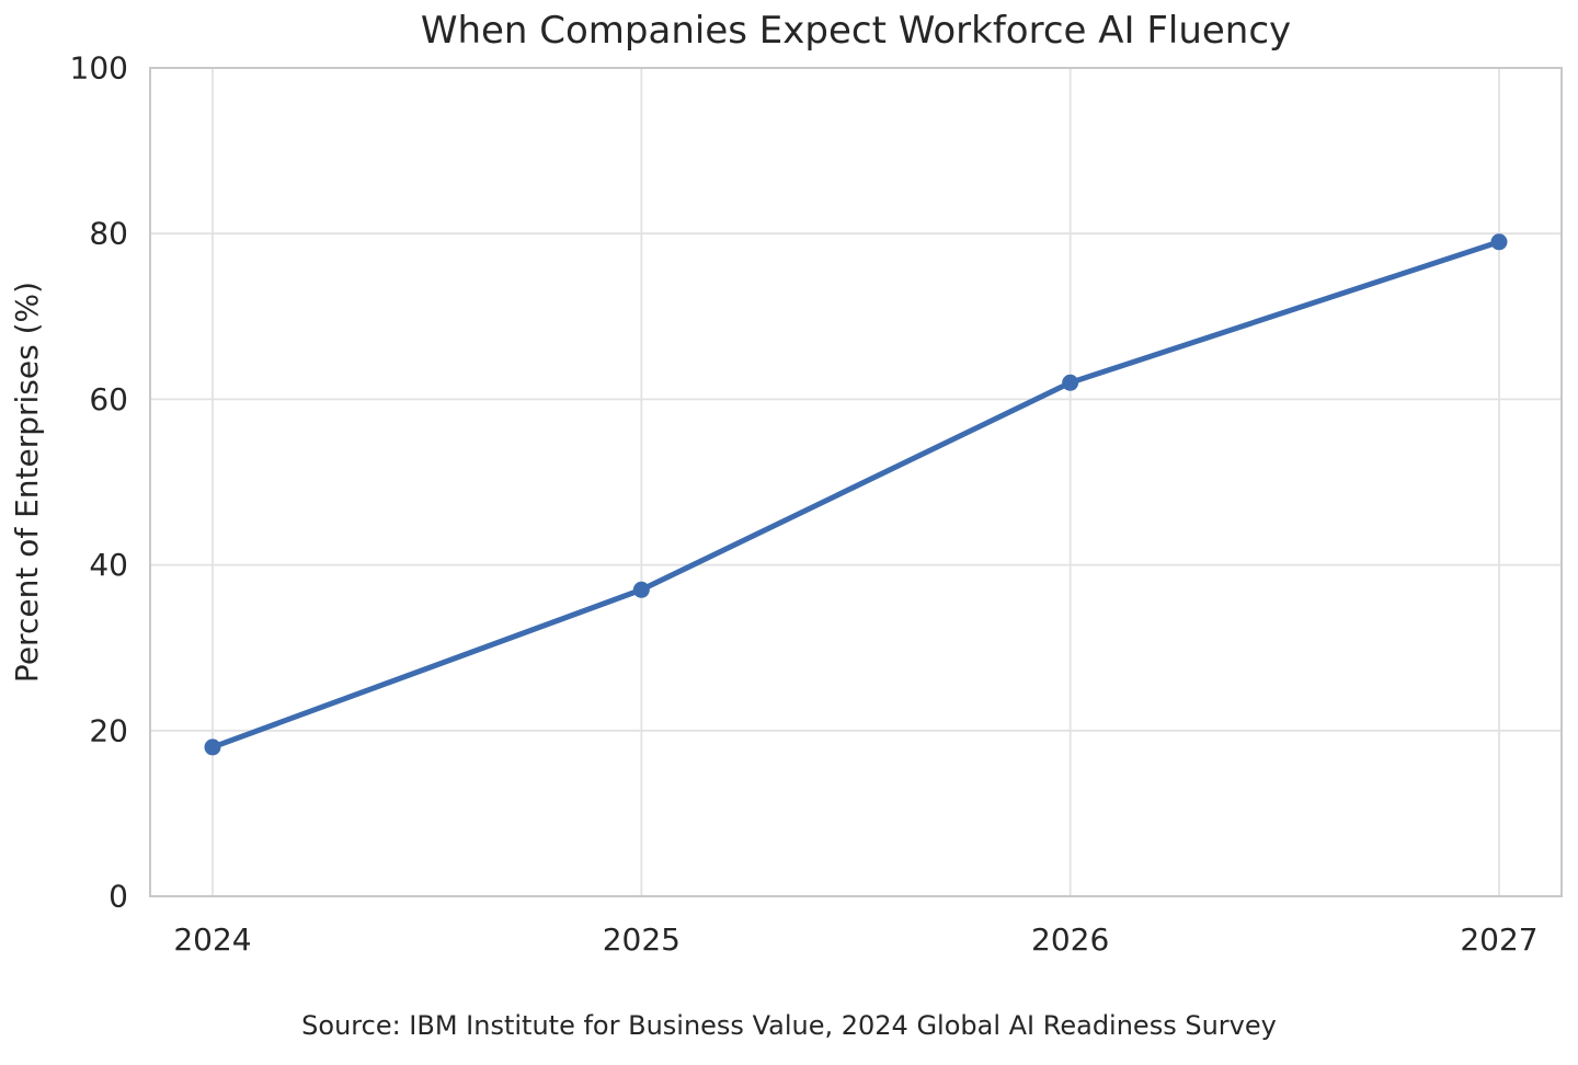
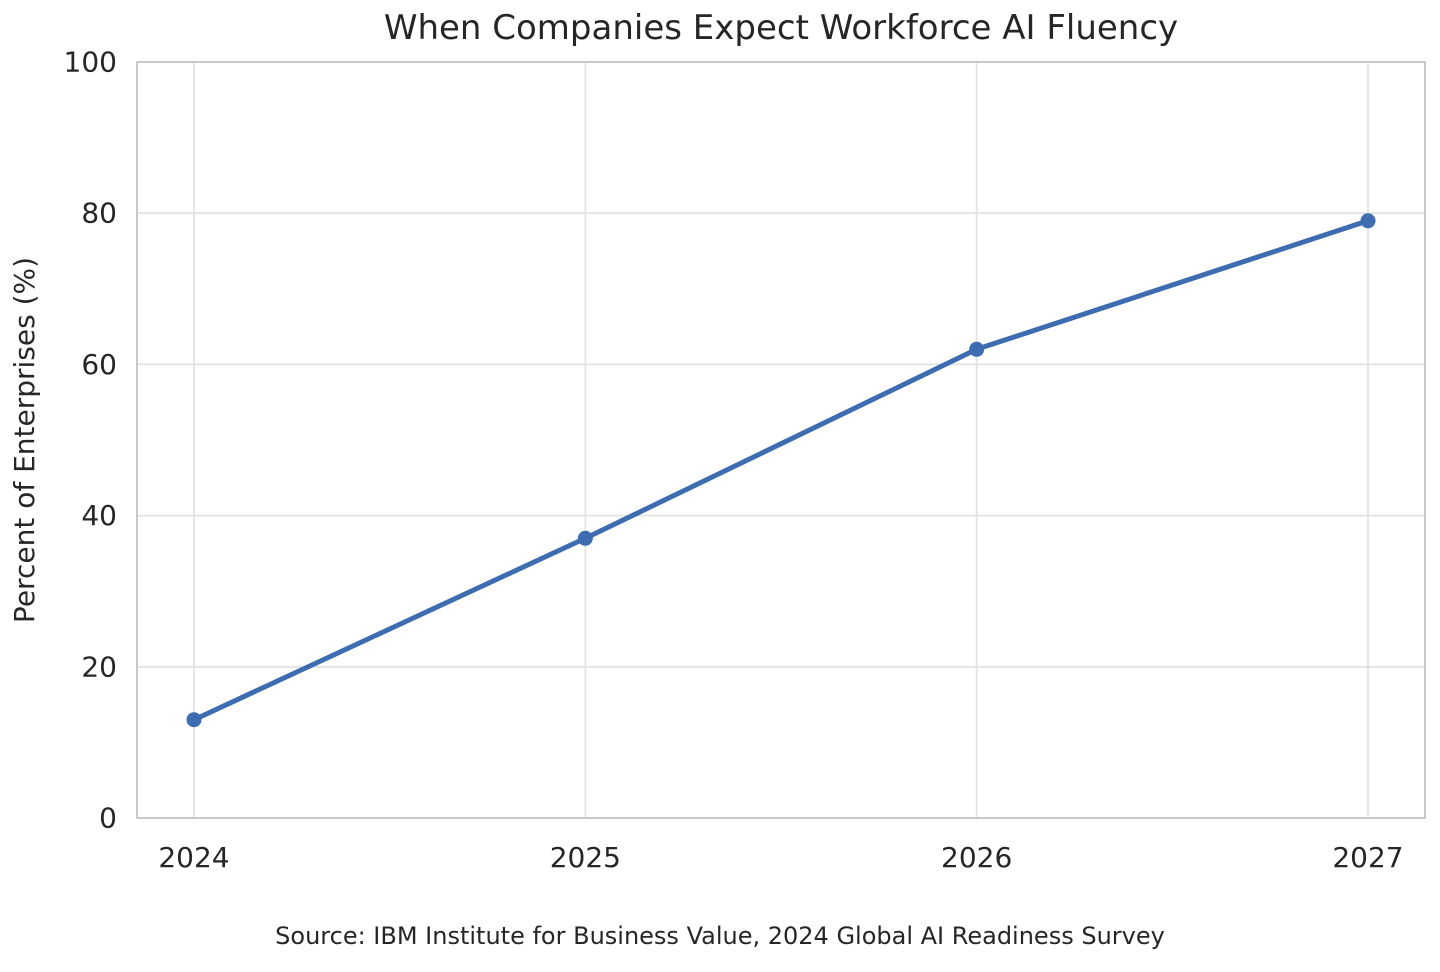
2024: 18 -> 13
